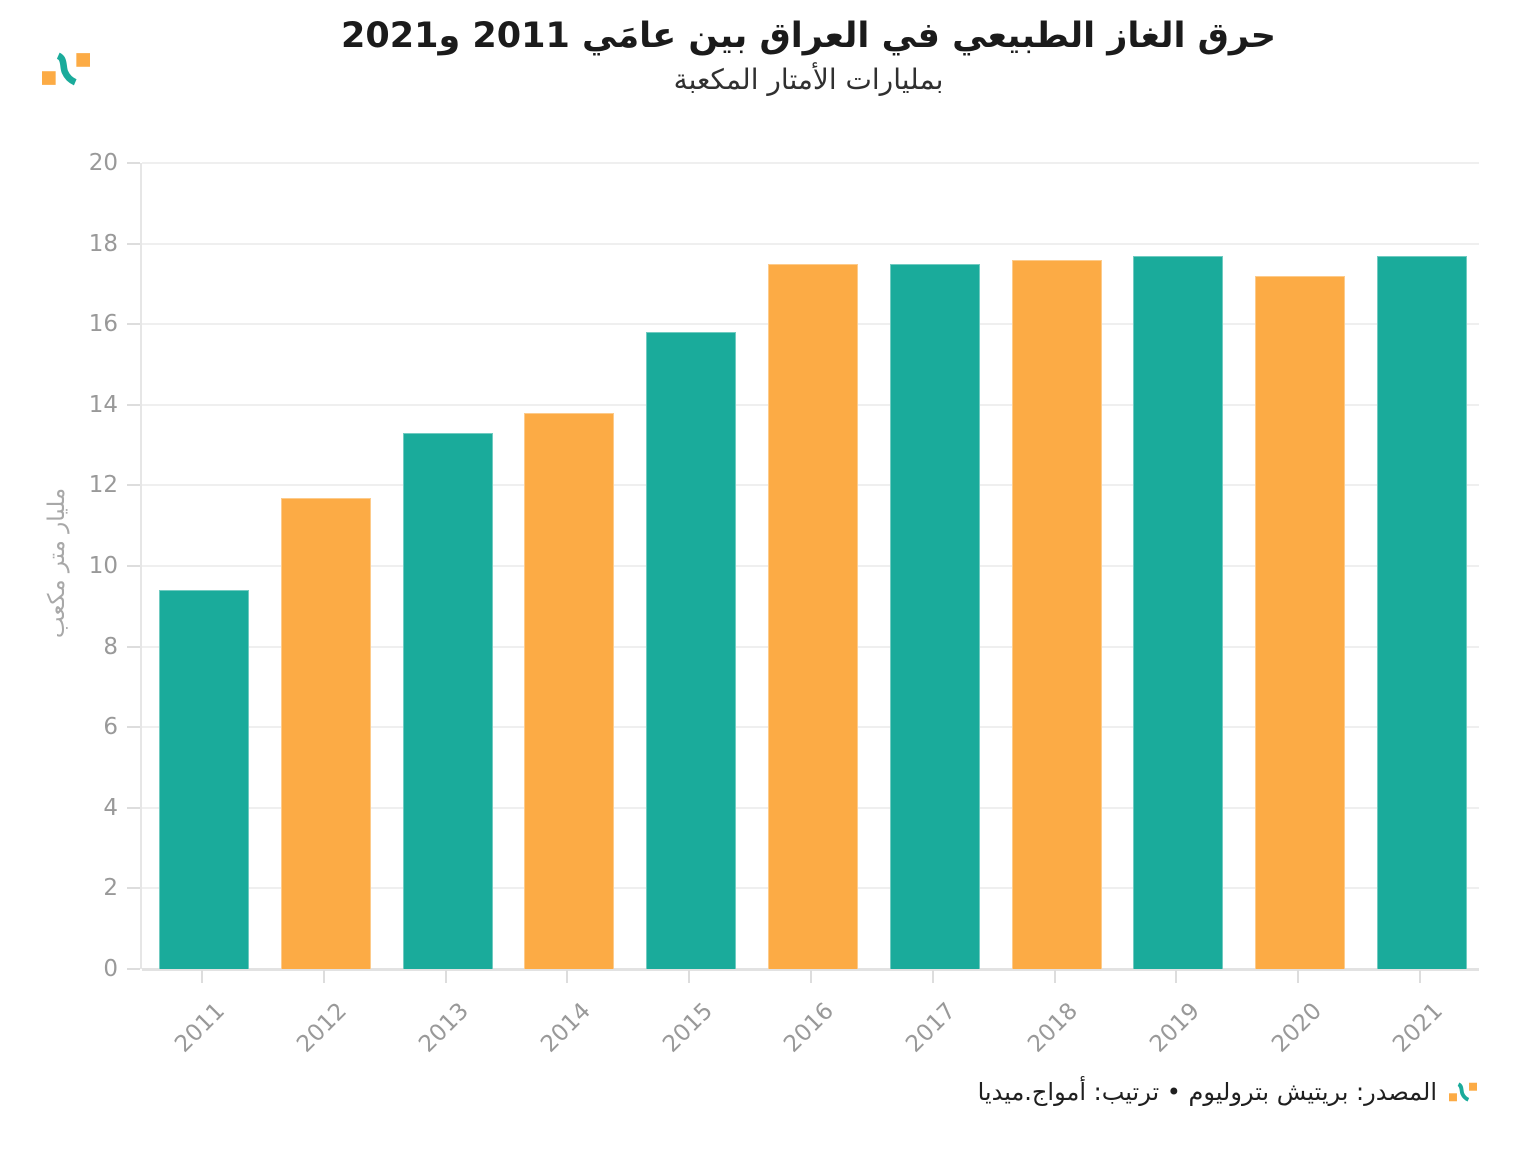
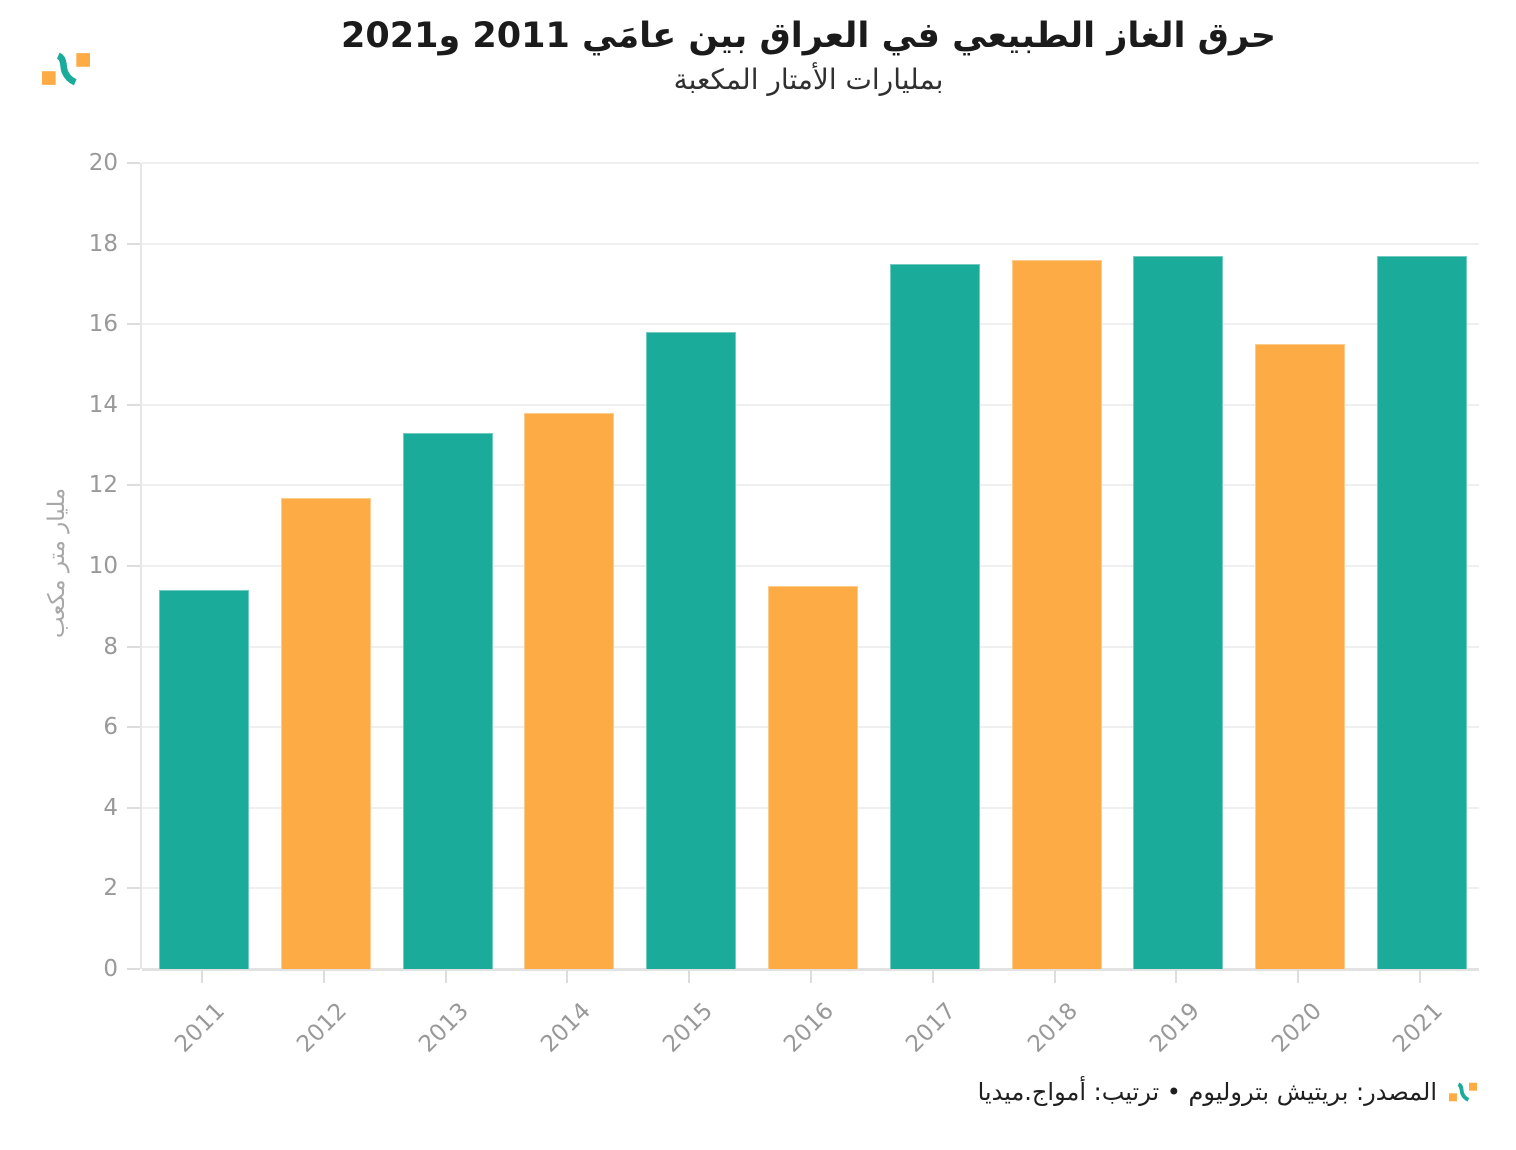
2016: 17.5 -> 9.5
2020: 17.2 -> 15.5
